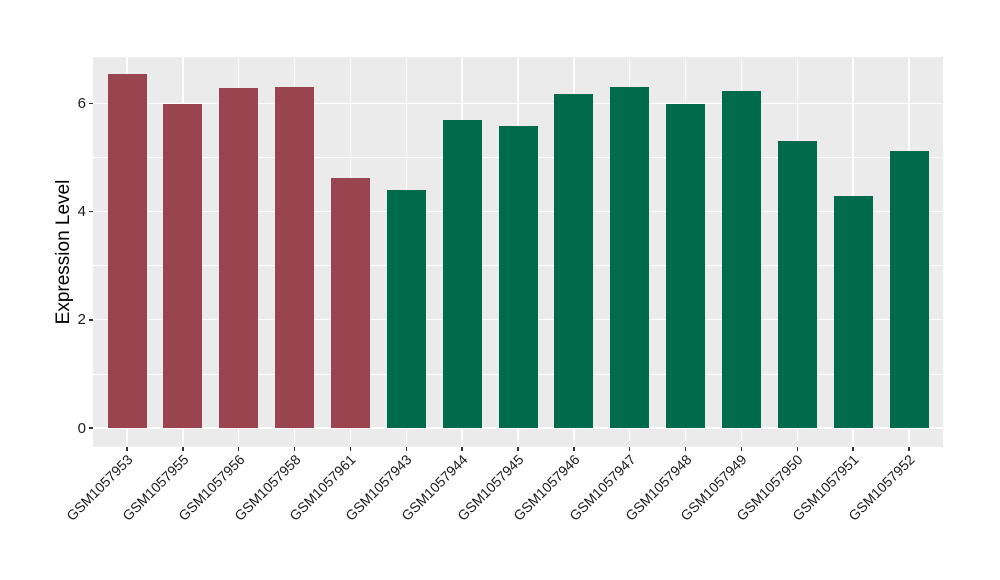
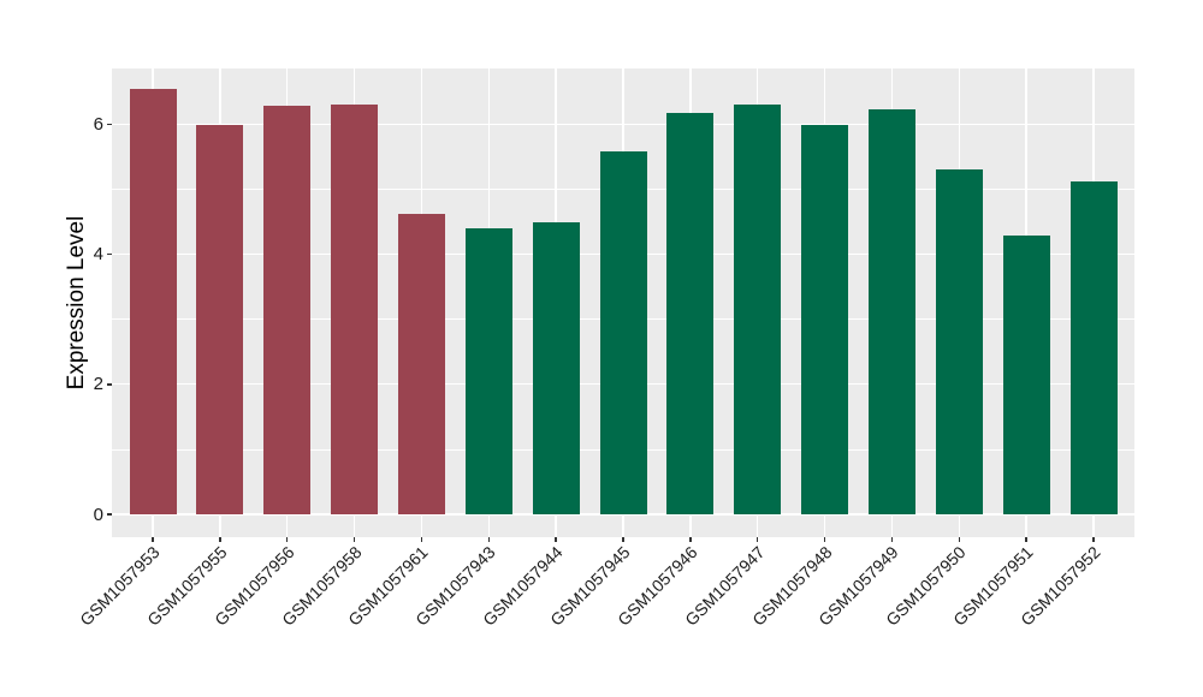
GSM1057944: 5.7 -> 4.5
